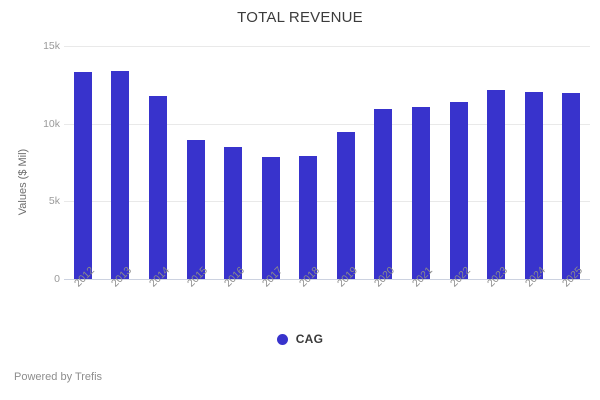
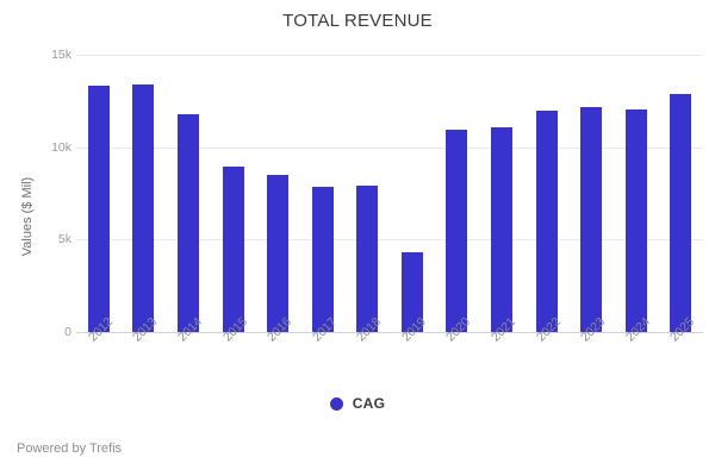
2019: 9.5k -> 4.3k
2022: 11.4k -> 12.0k
2025: 12.0k -> 12.9k
